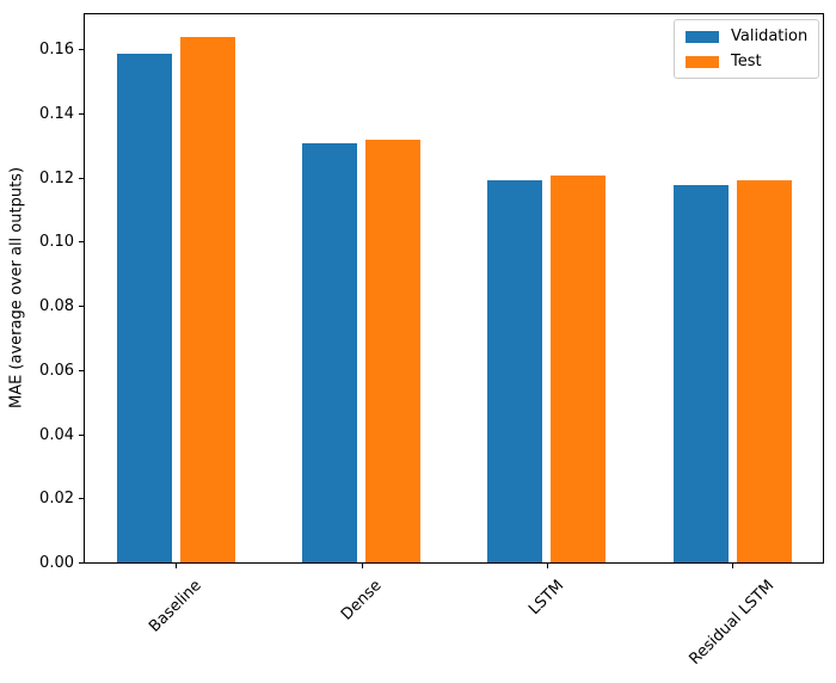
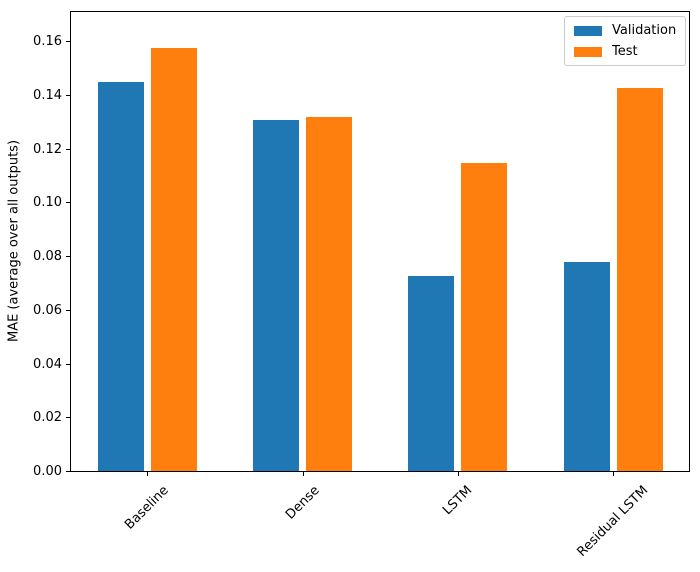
Validation/Baseline: 0.159 -> 0.145
Test/Baseline: 0.164 -> 0.158
Validation/LSTM: 0.119 -> 0.073
Test/LSTM: 0.121 -> 0.115
Validation/Residual LSTM: 0.118 -> 0.078
Test/Residual LSTM: 0.119 -> 0.143
